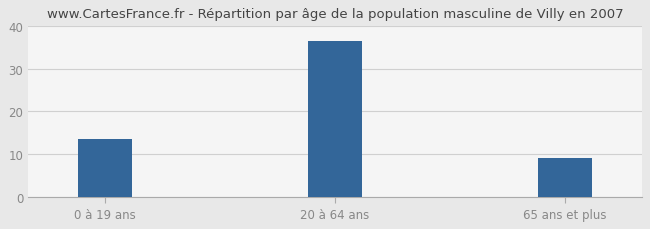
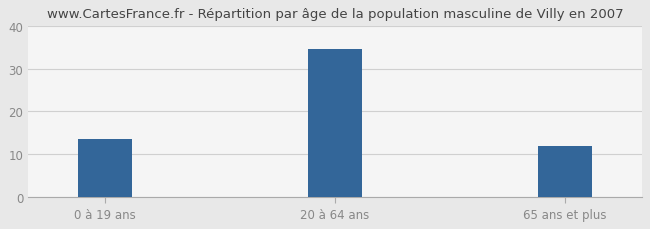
20 à 64 ans: 36.5 -> 34.5
65 ans et plus: 9.2 -> 12.0
